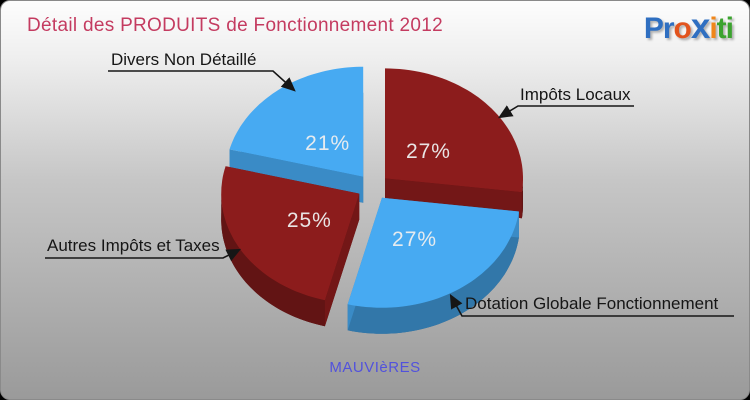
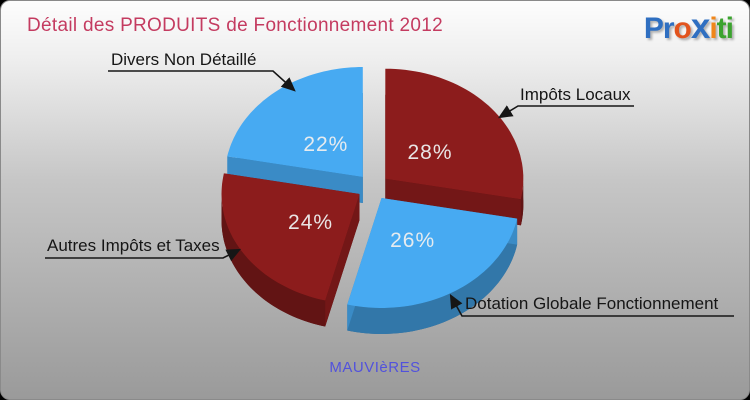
Impôts Locaux: 27% -> 28%
Dotation Globale Fonctionnement: 27% -> 26%
Autres Impôts et Taxes: 25% -> 24%
Divers Non Détaillé: 21% -> 22%
